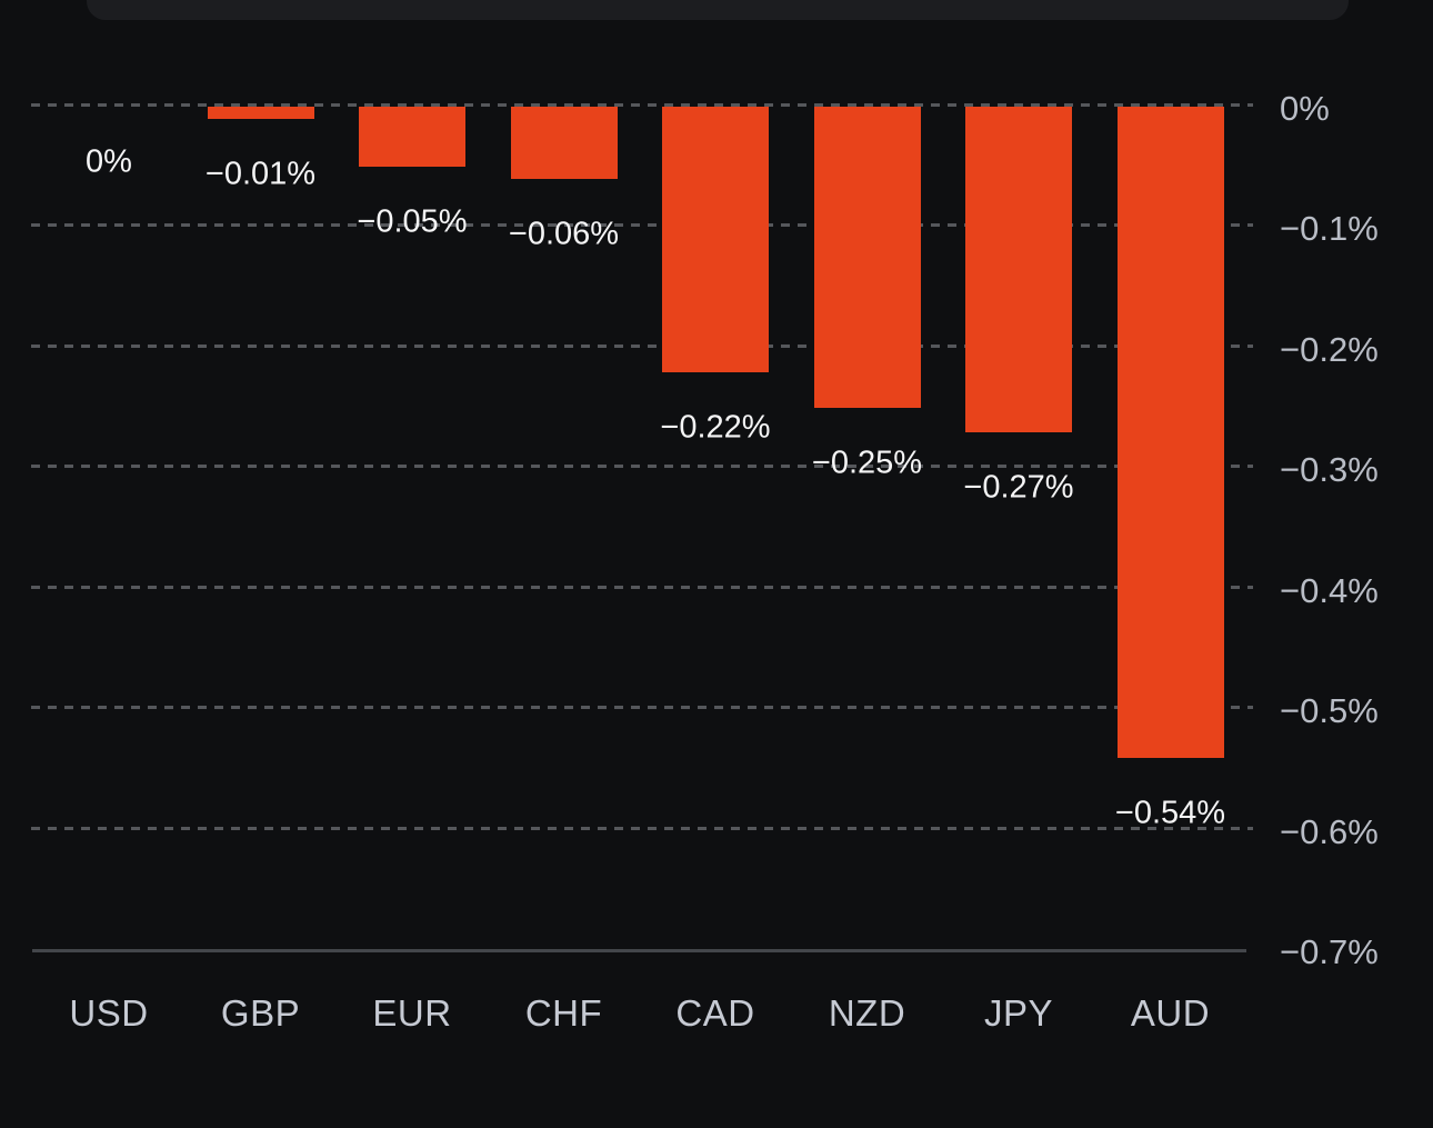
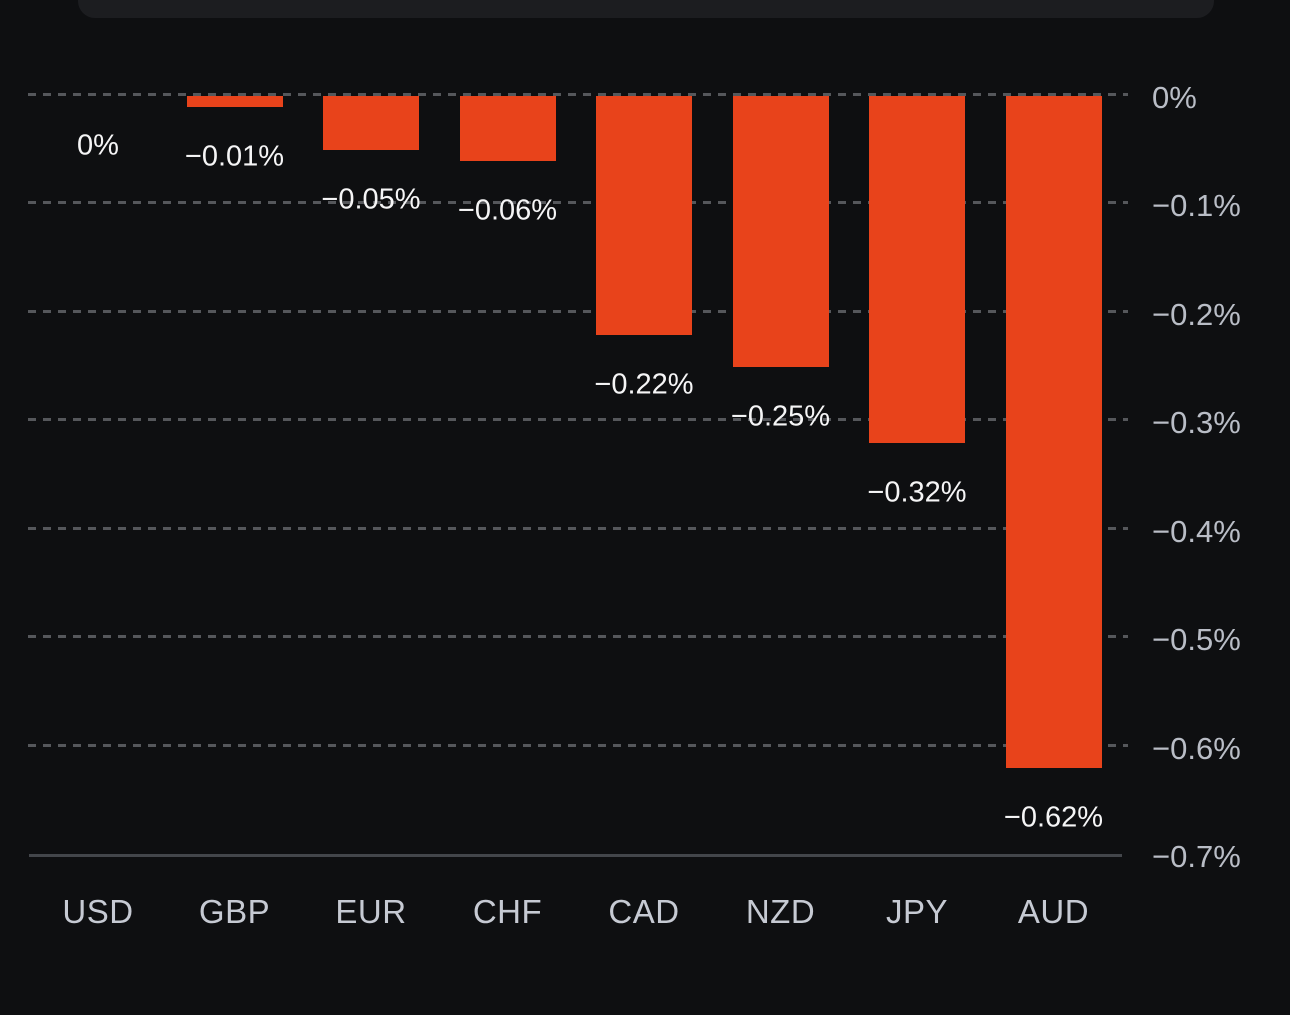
JPY: −0.27% -> −0.32%
AUD: −0.54% -> −0.62%
